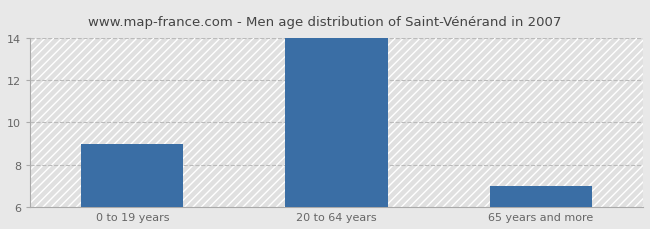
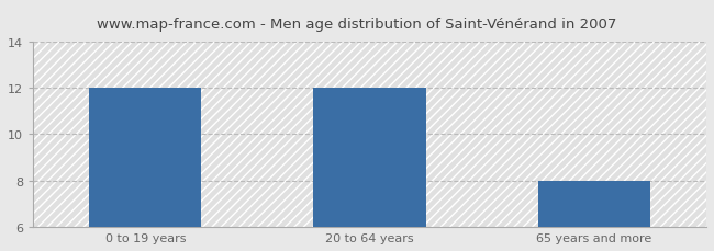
0 to 19 years: 9 -> 12
20 to 64 years: 14 -> 12
65 years and more: 7 -> 8
